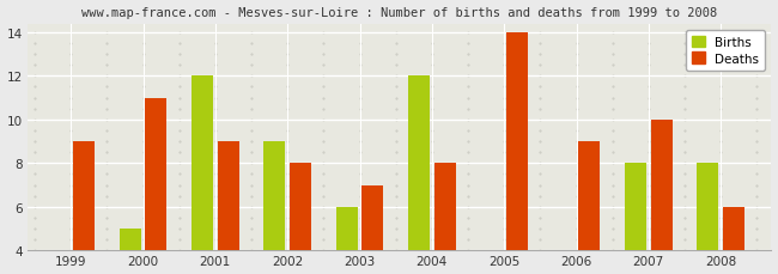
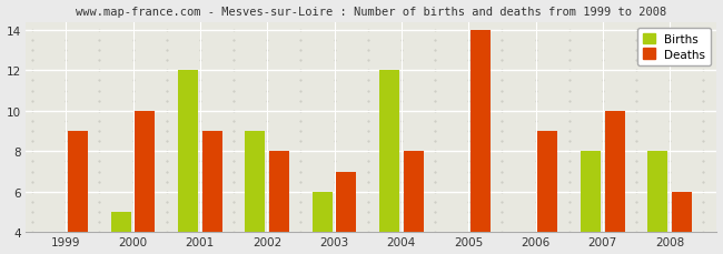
Deaths/2000: 11 -> 10
